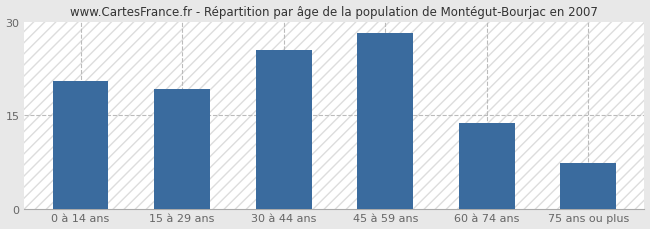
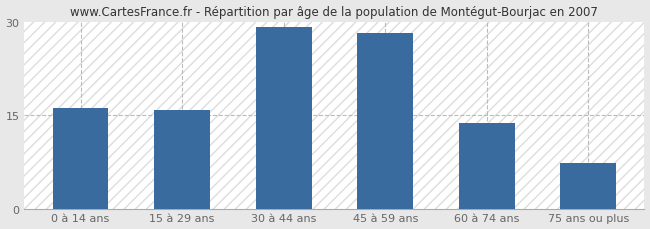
0 à 14 ans: 20.4 -> 16.2
15 à 29 ans: 19.2 -> 15.8
30 à 44 ans: 25.4 -> 29.1
